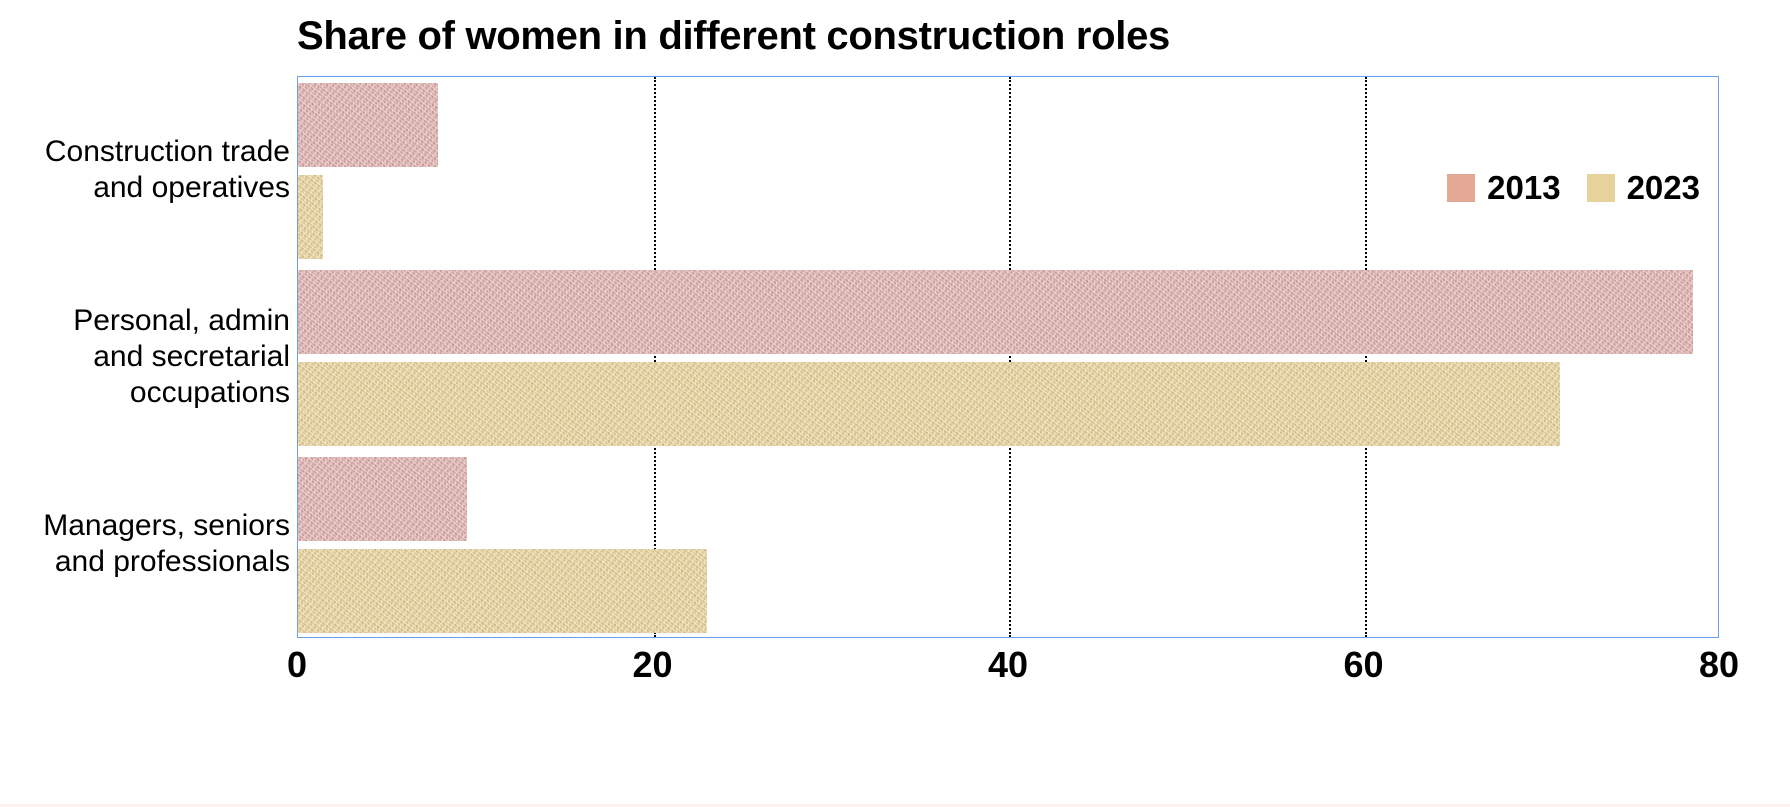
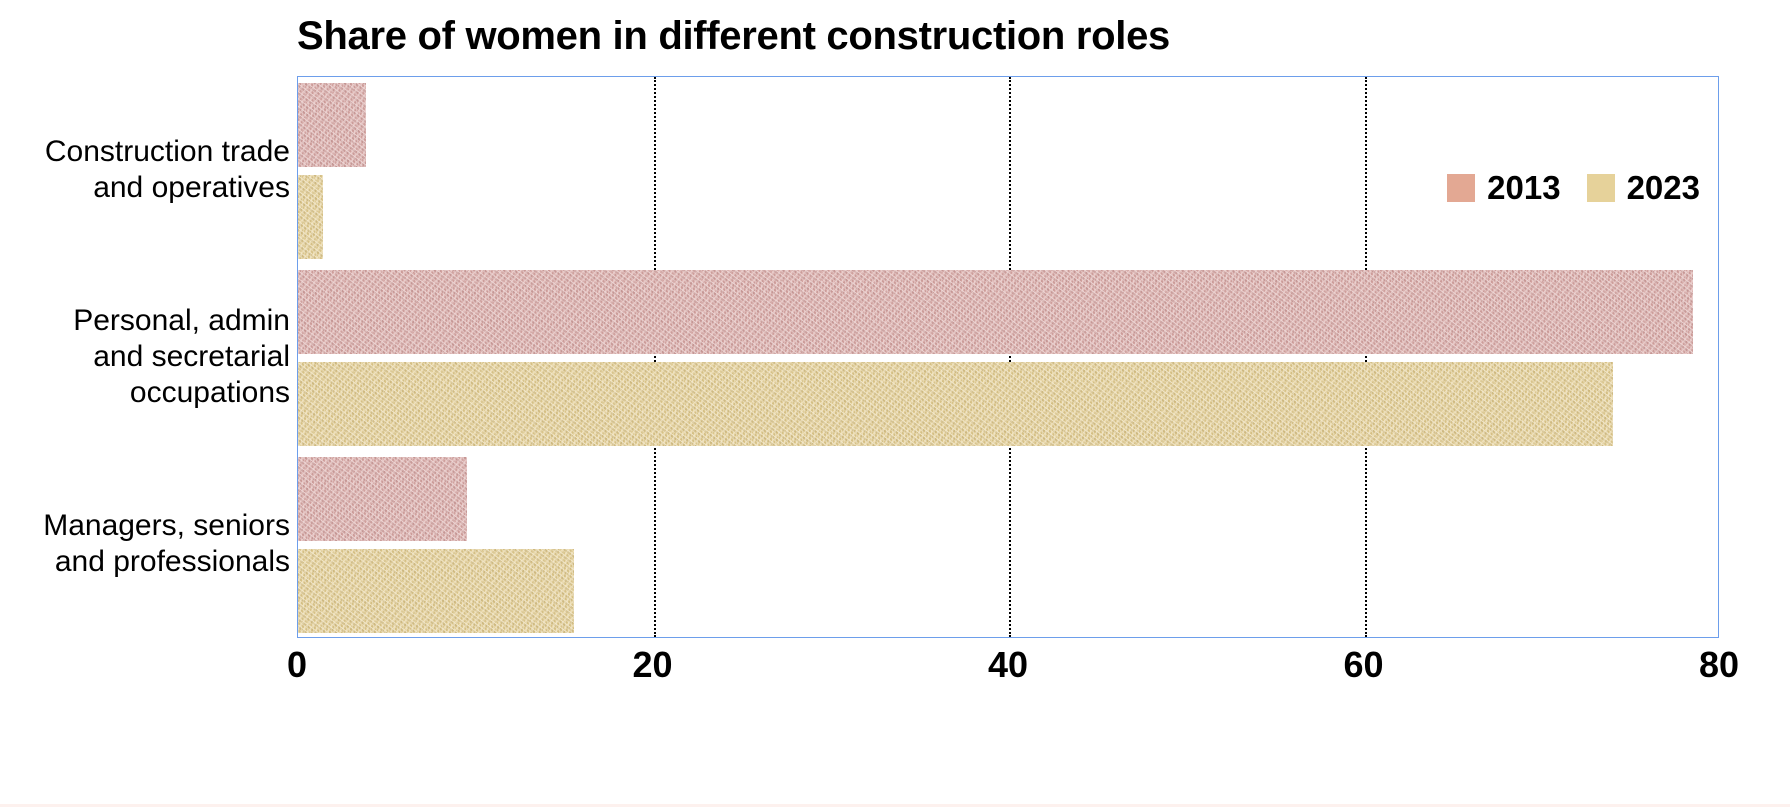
2013/Construction trade and operatives: 7.9 -> 3.8
2023/Personal, admin and secretarial occupations: 71.0 -> 74.0
2023/Managers, seniors and professionals: 23.0 -> 15.5
